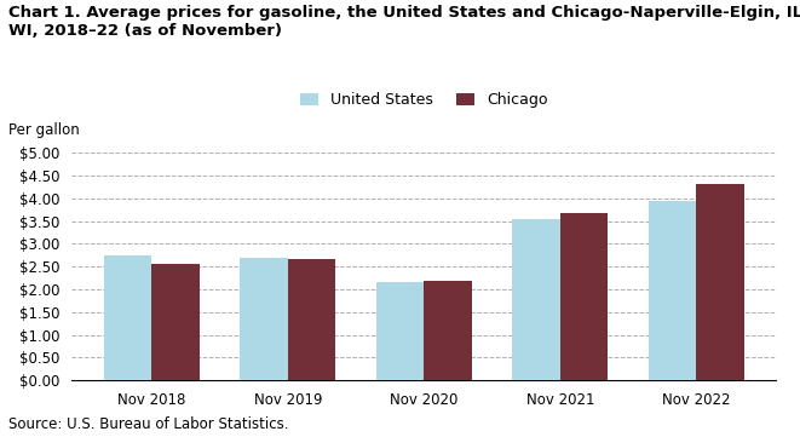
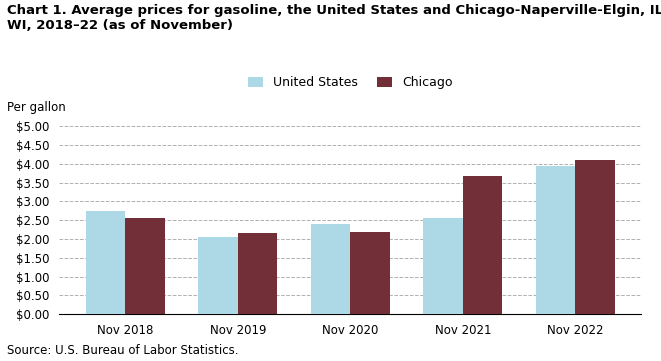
United States/Nov 2019: $2.69 -> $2.05
Chicago/Nov 2019: $2.66 -> $2.15
United States/Nov 2020: $2.17 -> $2.40
United States/Nov 2021: $3.54 -> $2.55
Chicago/Nov 2022: $4.31 -> $4.10
